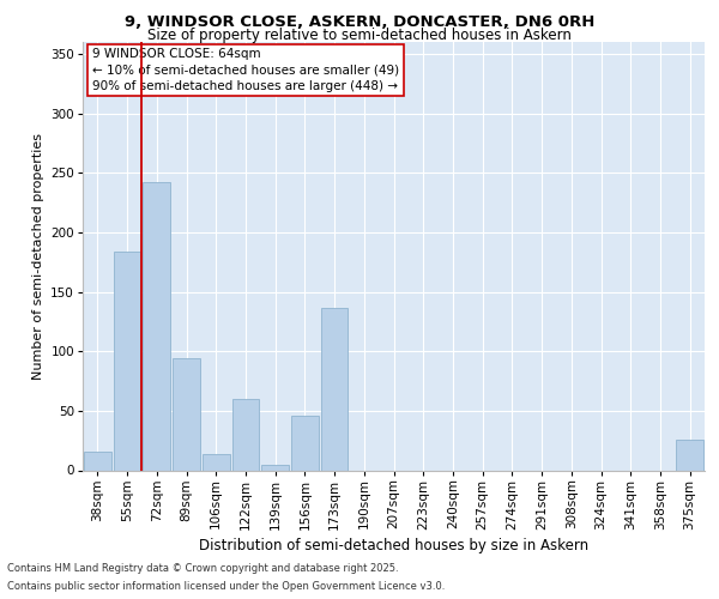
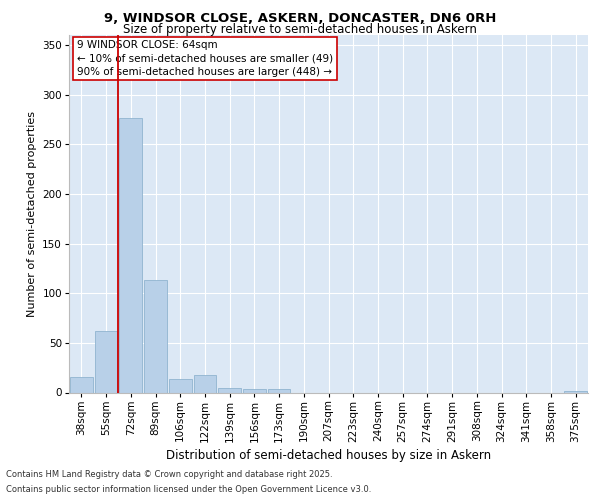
55sqm: 184 -> 62
72sqm: 242 -> 276
89sqm: 94 -> 113
122sqm: 60 -> 18
156sqm: 46 -> 4
173sqm: 136 -> 4
375sqm: 26 -> 2
